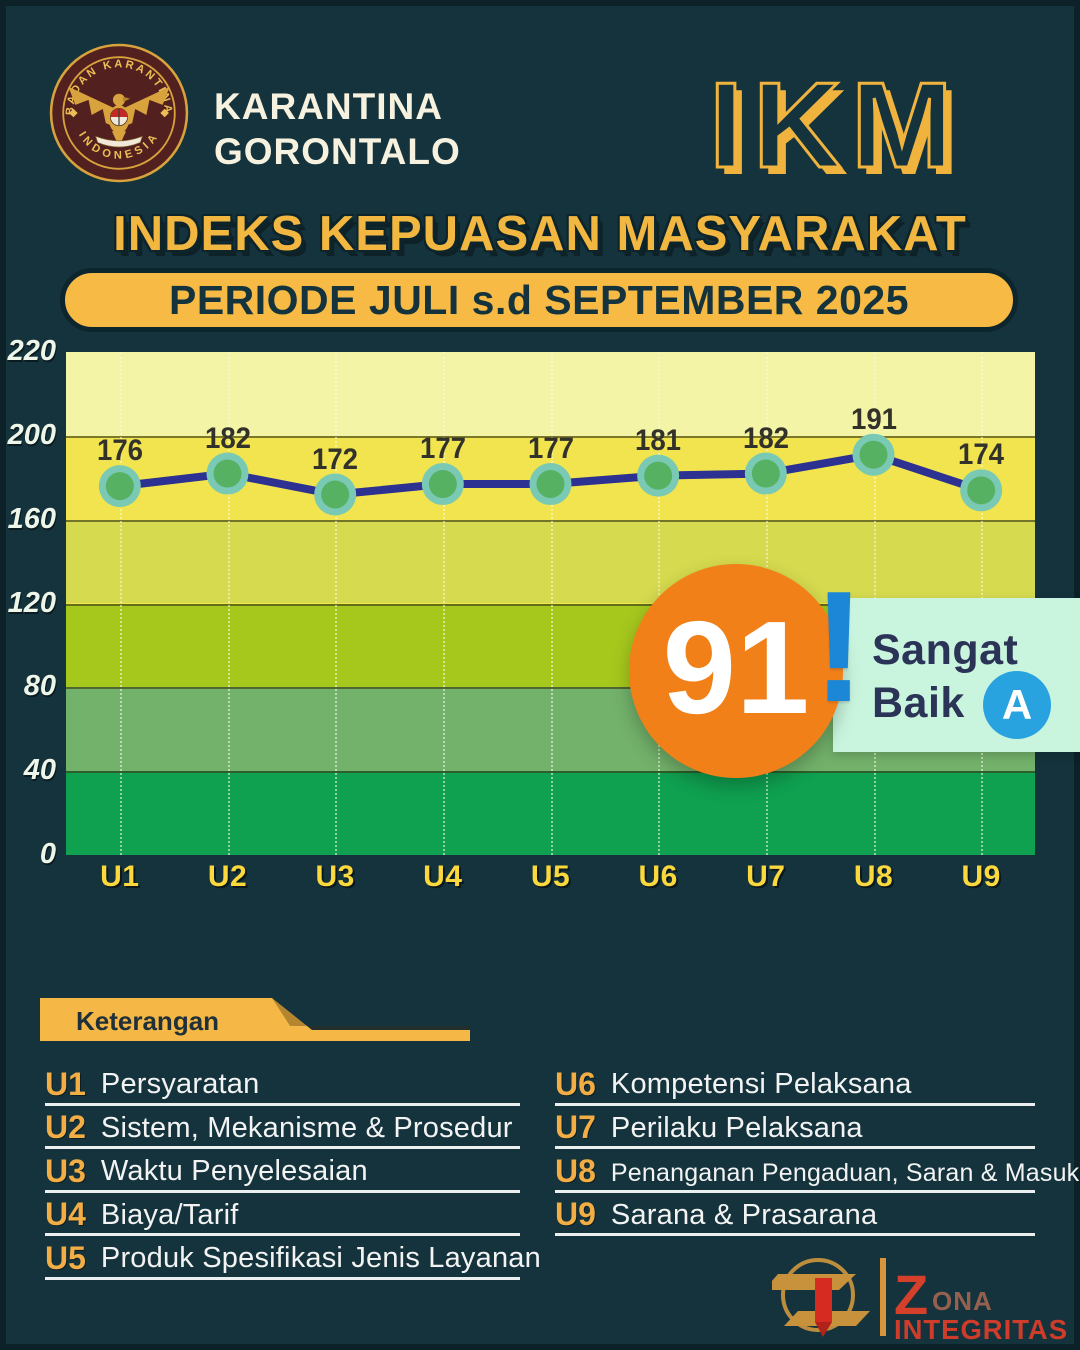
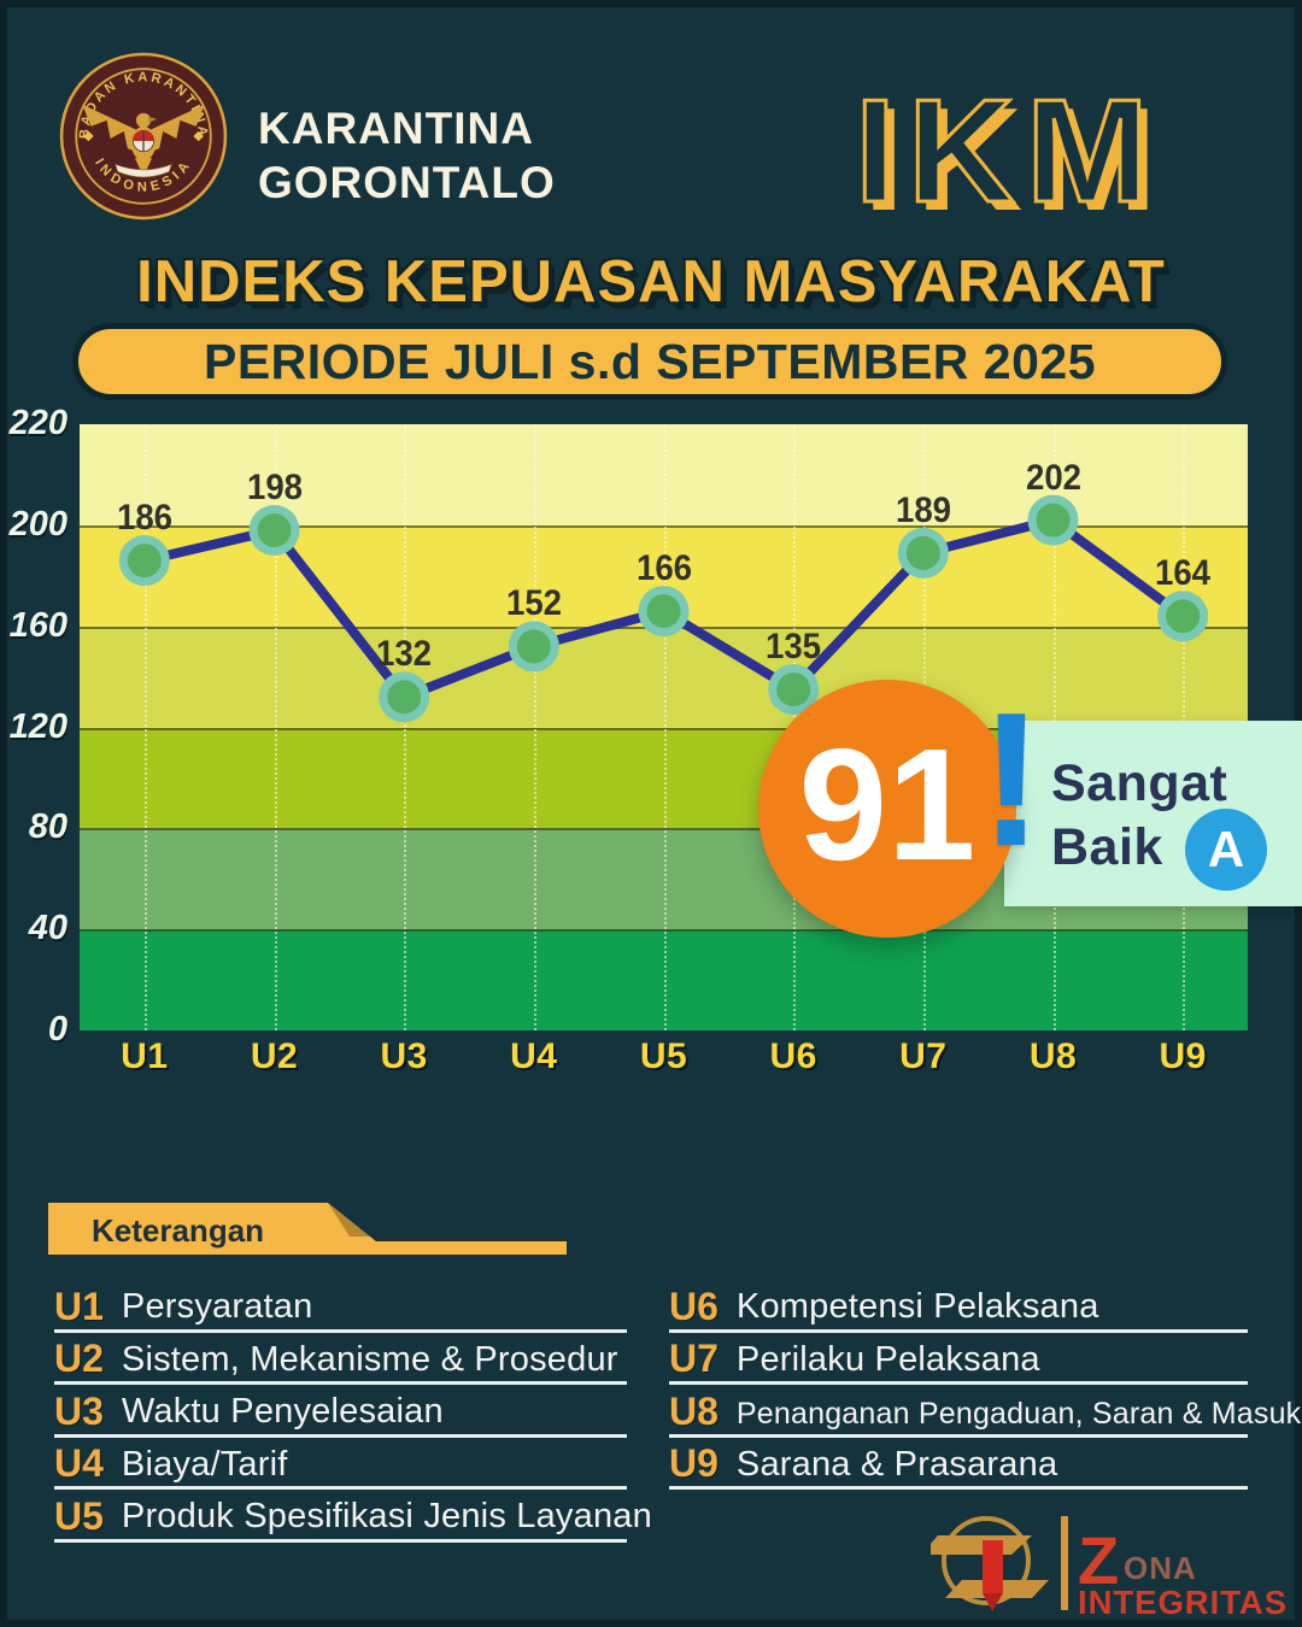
U1: 176 -> 186
U2: 182 -> 198
U3: 172 -> 132
U4: 177 -> 152
U5: 177 -> 166
U6: 181 -> 135
U7: 182 -> 189
U8: 191 -> 202
U9: 174 -> 164
